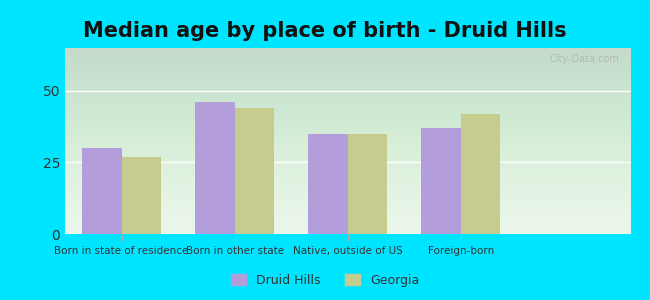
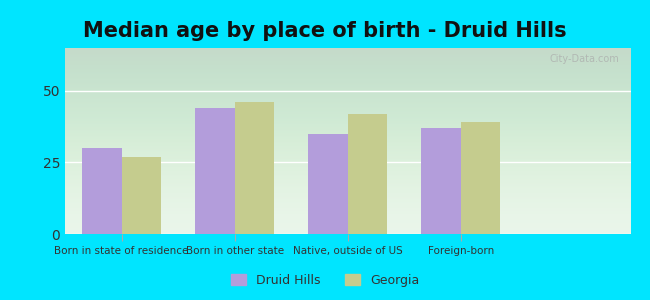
Druid Hills/Born in other state: 46 -> 44
Georgia/Born in other state: 44 -> 46
Georgia/Native, outside of US: 35 -> 42
Georgia/Foreign-born: 42 -> 39
